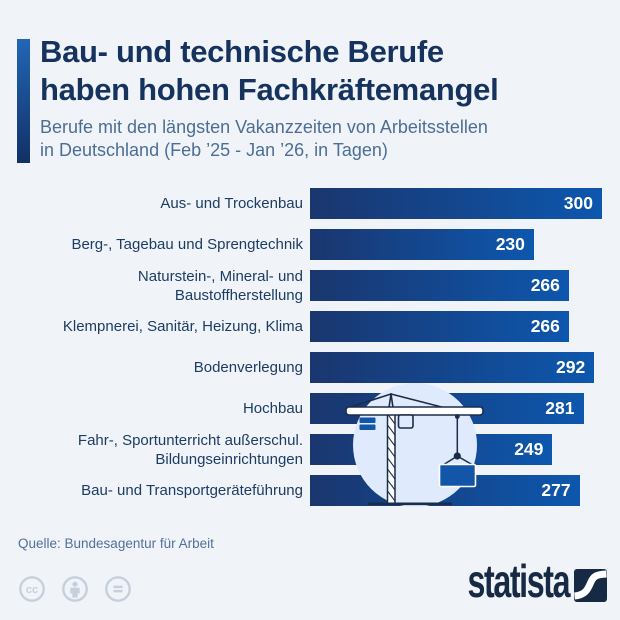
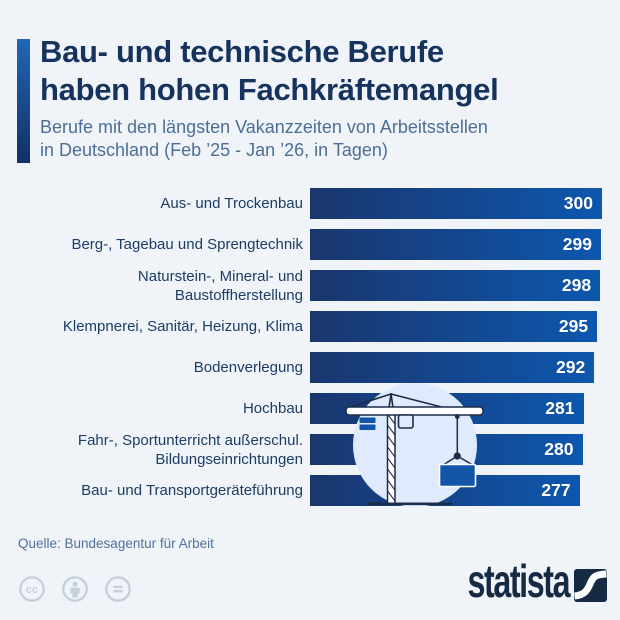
Berg-, Tagebau und Sprengtechnik: 230 -> 299
Naturstein-, Mineral- und Baustoffherstellung: 266 -> 298
Klempnerei, Sanitär, Heizung, Klima: 266 -> 295
Fahr-, Sportunterricht außerschul. Bildungseinrichtungen: 249 -> 280
